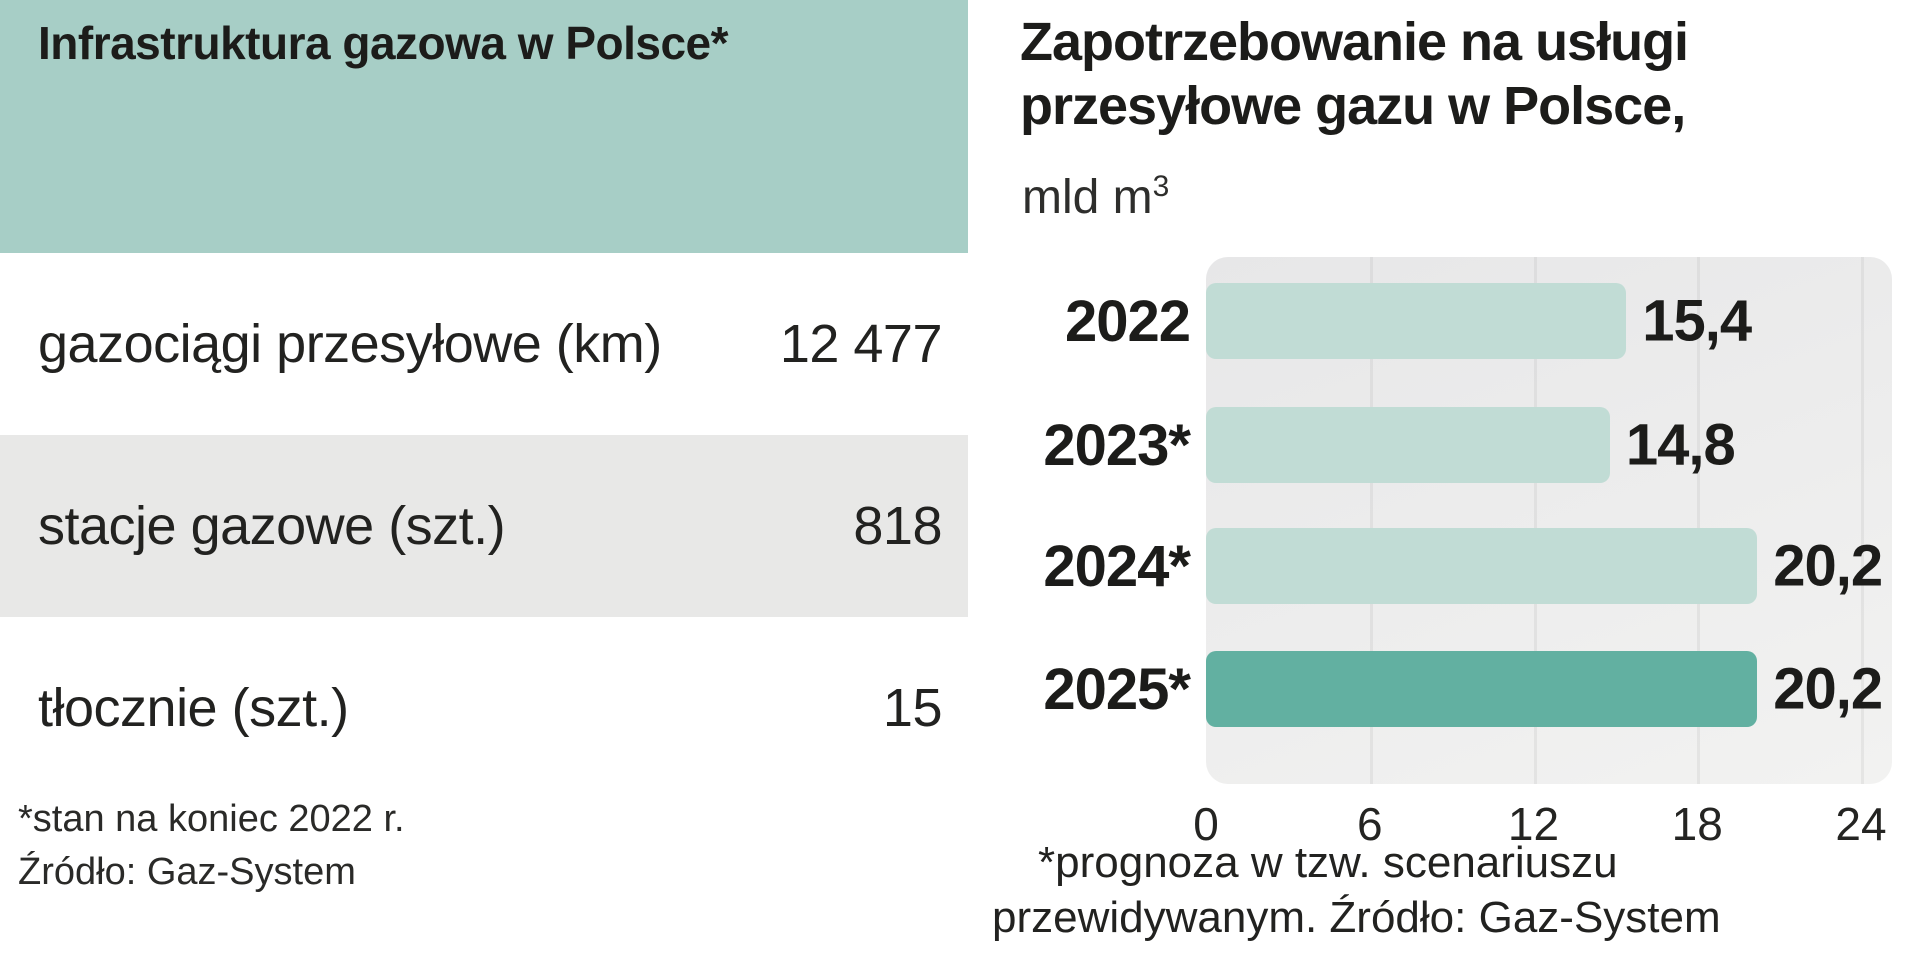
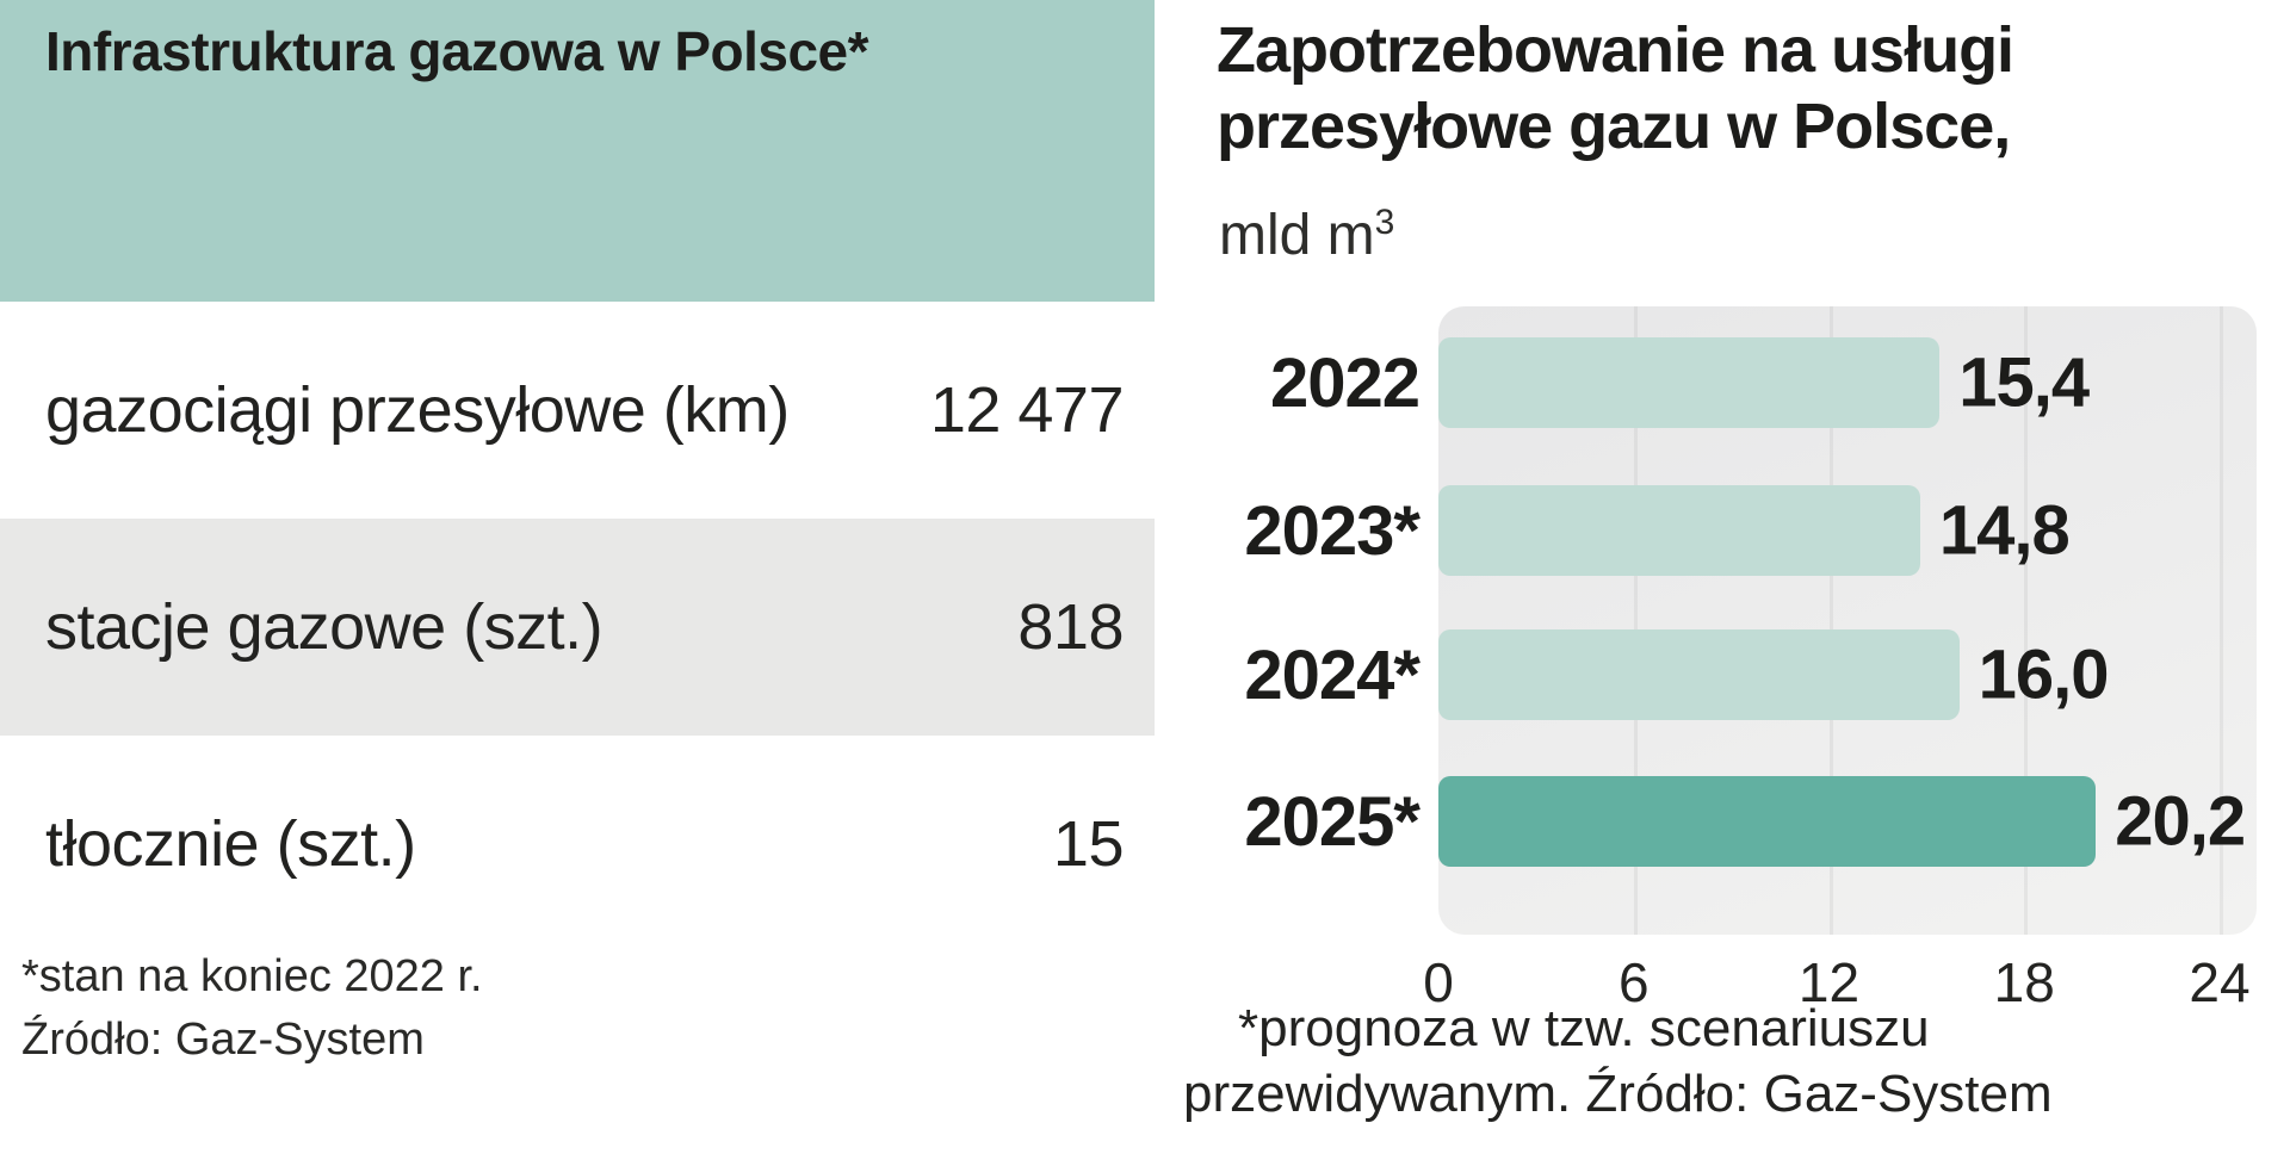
2024*: 20,2 -> 16,0
